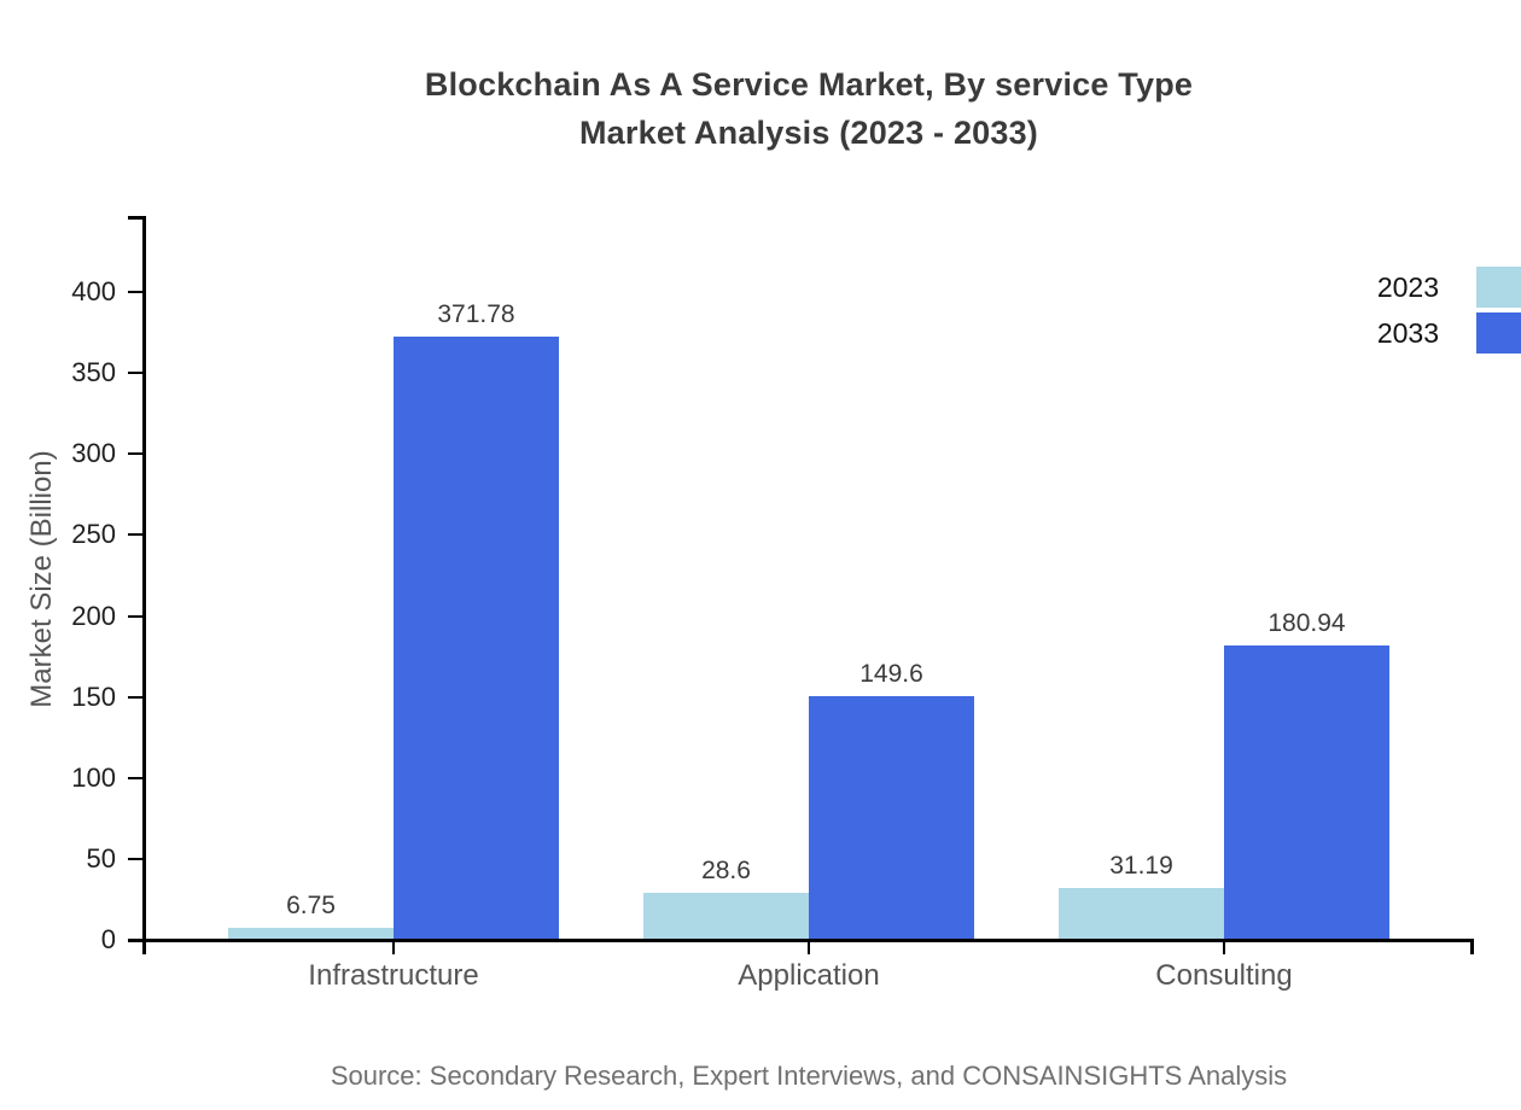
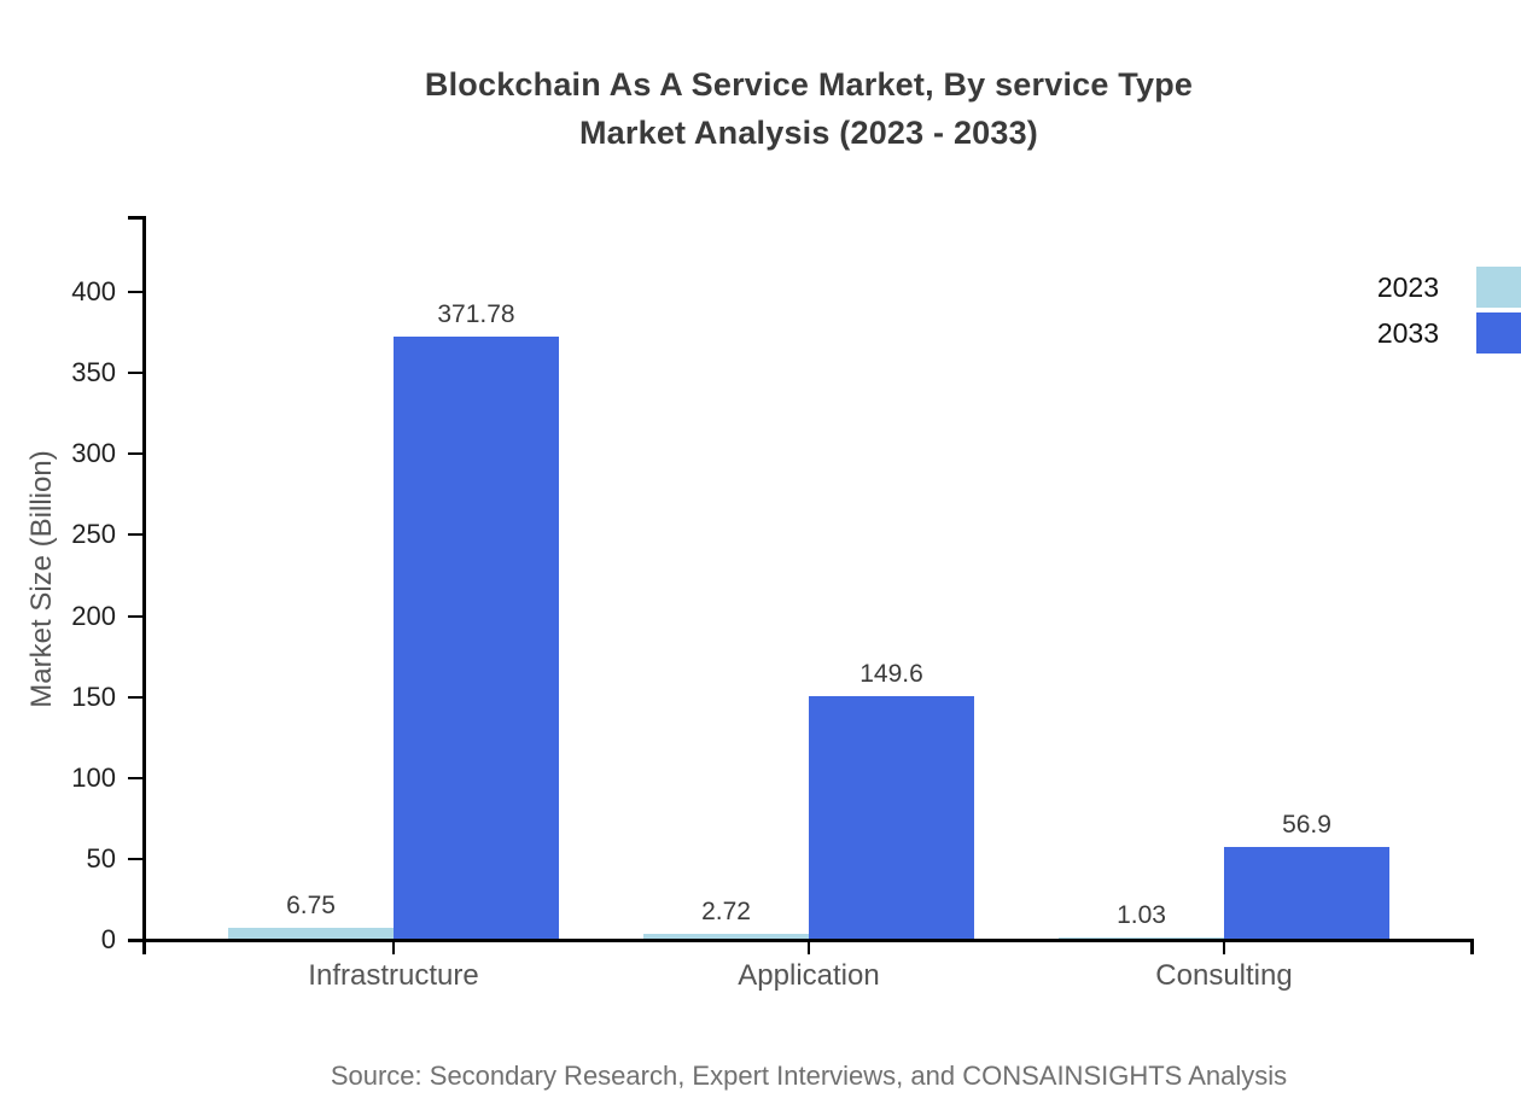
2023/Application: 28.6 -> 2.72
2023/Consulting: 31.19 -> 1.03
2033/Consulting: 180.94 -> 56.9
